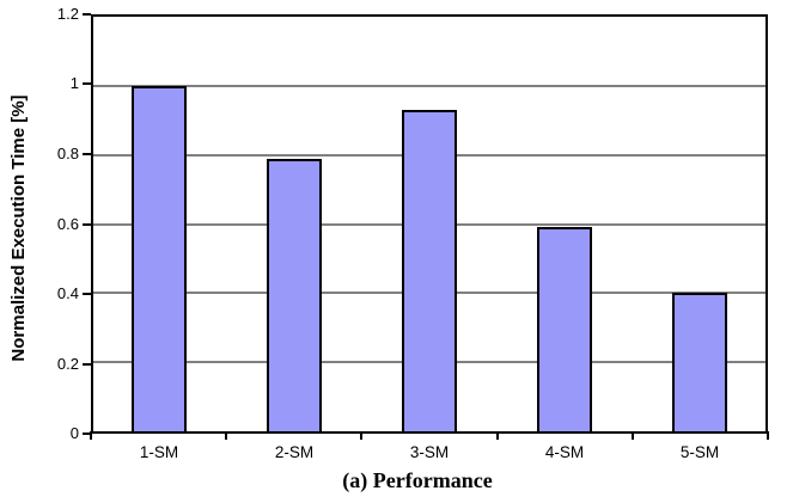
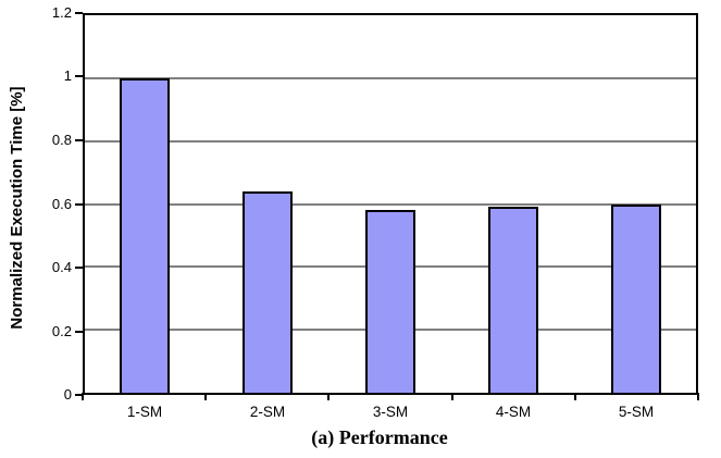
2-SM: 0.79 -> 0.64
3-SM: 0.93 -> 0.58
5-SM: 0.40 -> 0.60
